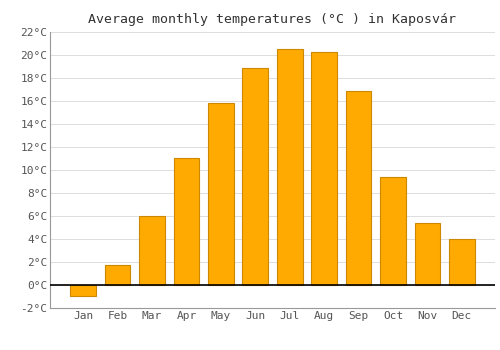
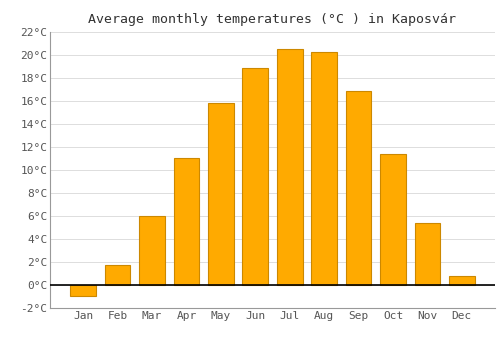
Oct: 9.4°C -> 11.4°C
Dec: 4.0°C -> 0.8°C
